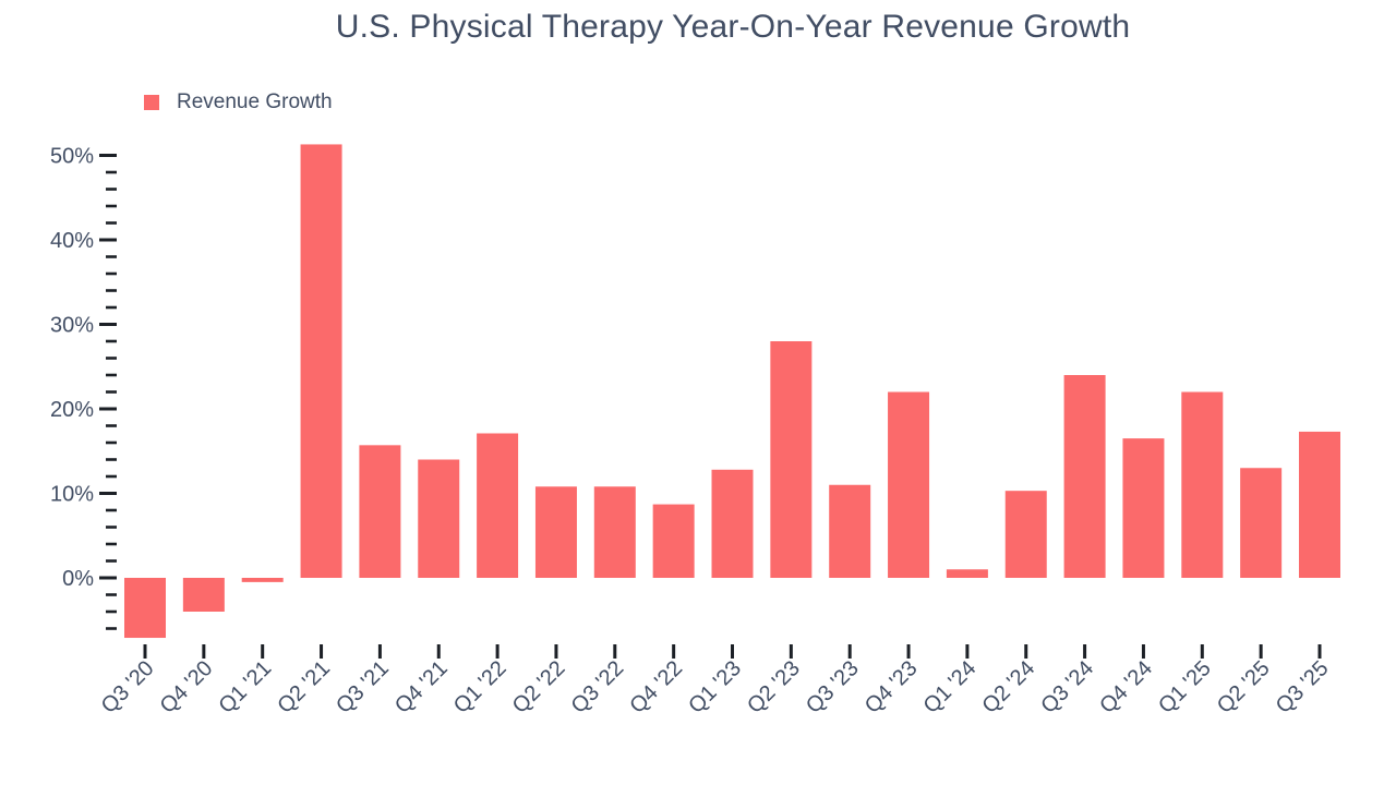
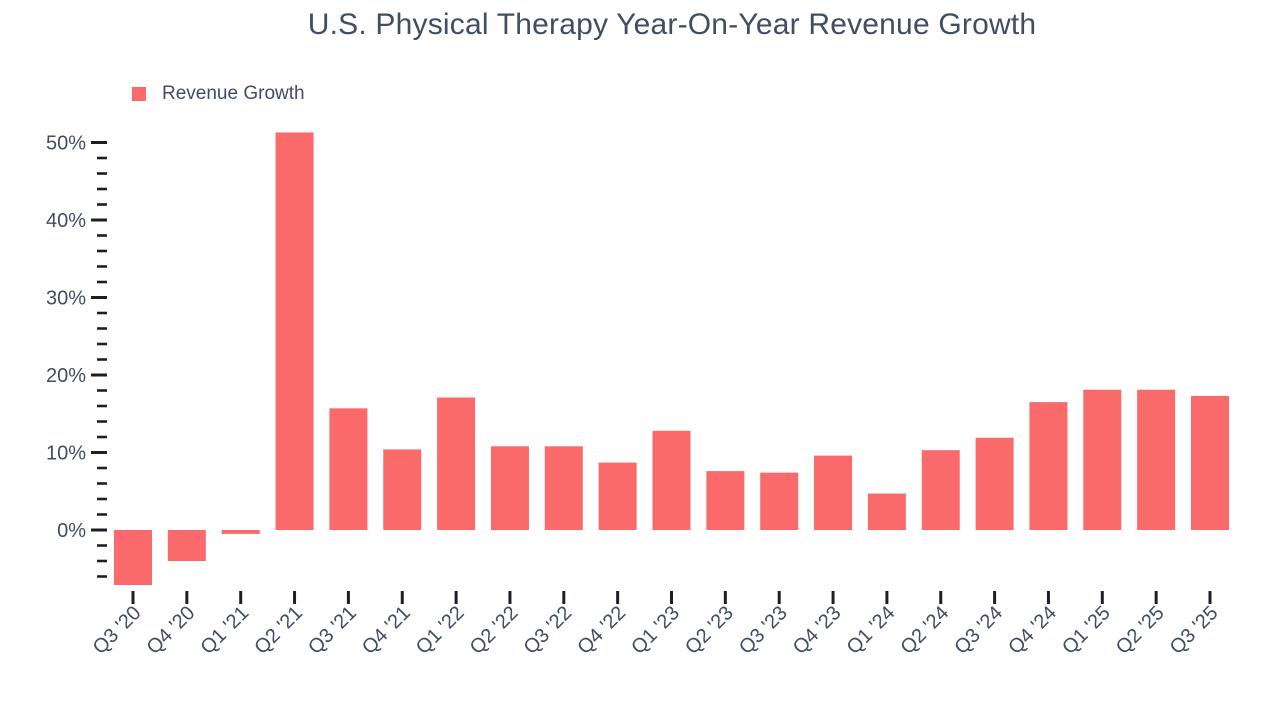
Q4 '21: 14% -> 10%
Q2 '23: 28% -> 8%
Q3 '23: 11% -> 7%
Q4 '23: 22% -> 10%
Q1 '24: 1% -> 5%
Q3 '24: 24% -> 12%
Q1 '25: 22% -> 18%
Q2 '25: 13% -> 18%
